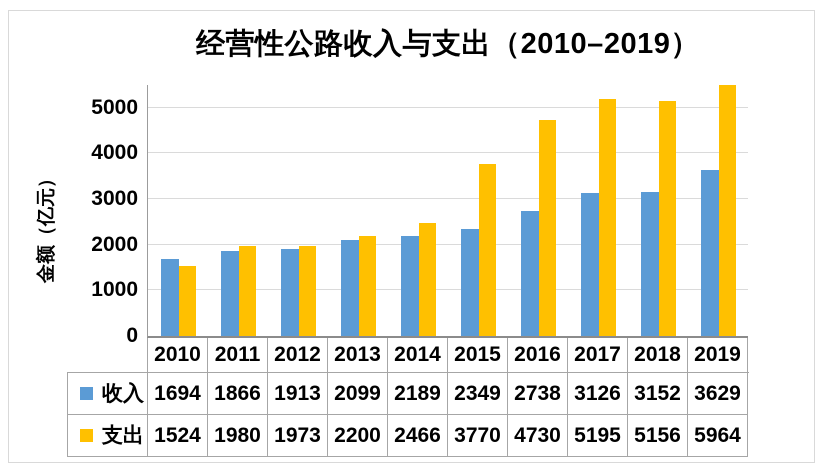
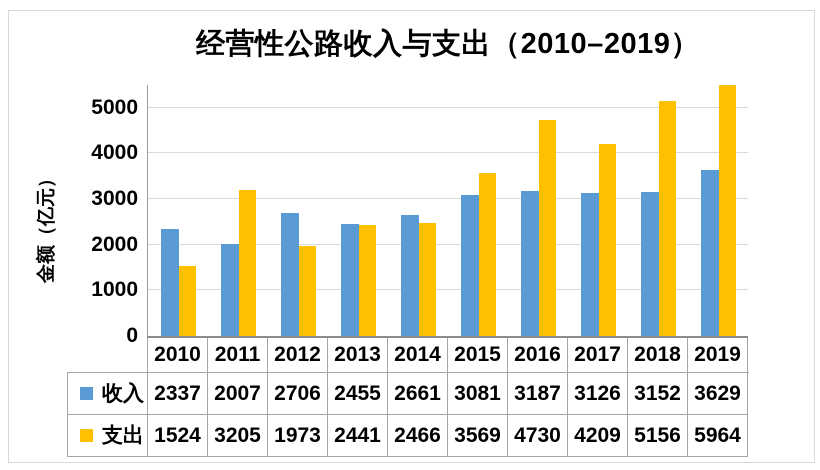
收入/2010: 1694 -> 2337
收入/2011: 1866 -> 2007
支出/2011: 1980 -> 3205
收入/2012: 1913 -> 2706
收入/2013: 2099 -> 2455
支出/2013: 2200 -> 2441
收入/2014: 2189 -> 2661
收入/2015: 2349 -> 3081
支出/2015: 3770 -> 3569
收入/2016: 2738 -> 3187
支出/2017: 5195 -> 4209
